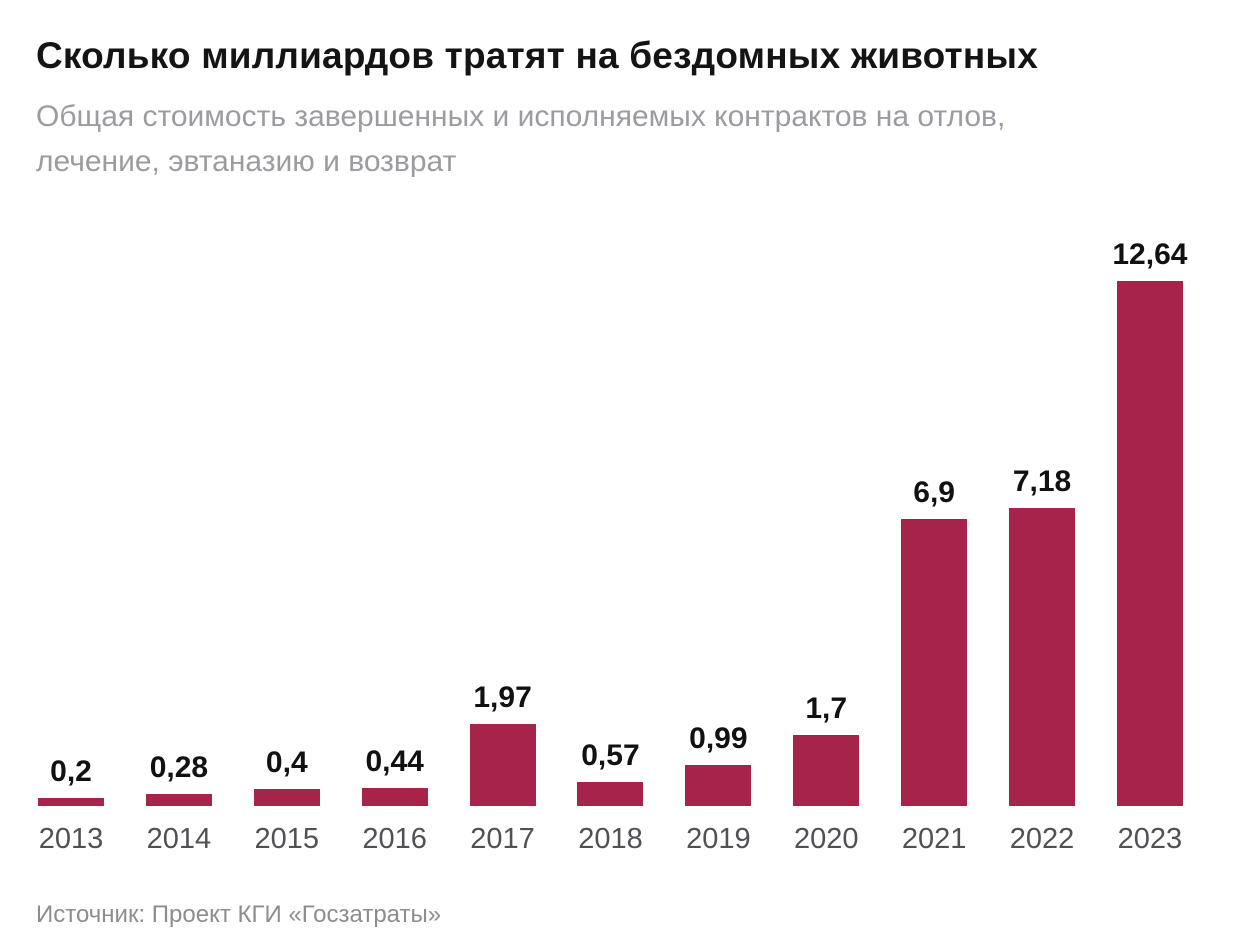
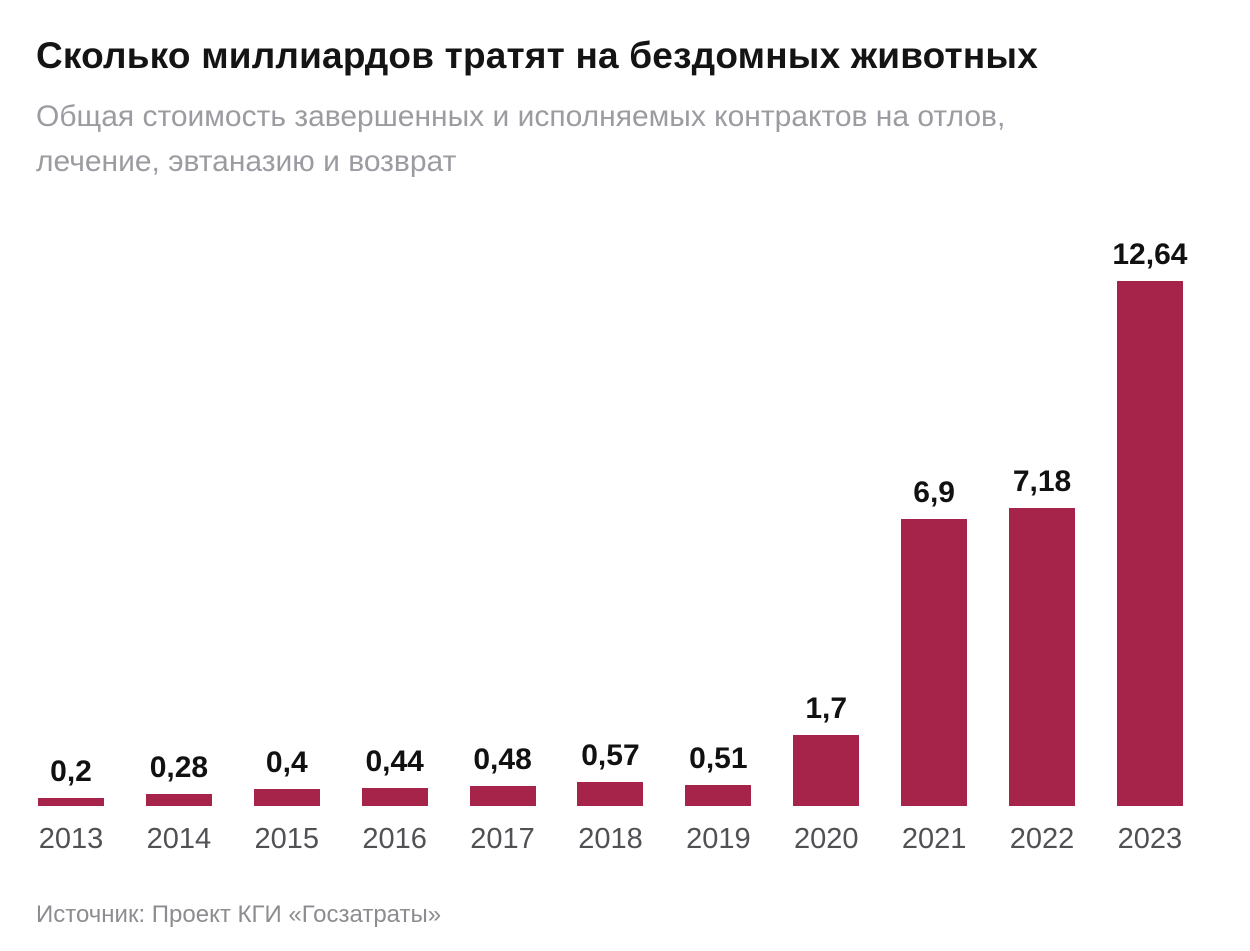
2017: 1,97 -> 0,48
2019: 0,99 -> 0,51
